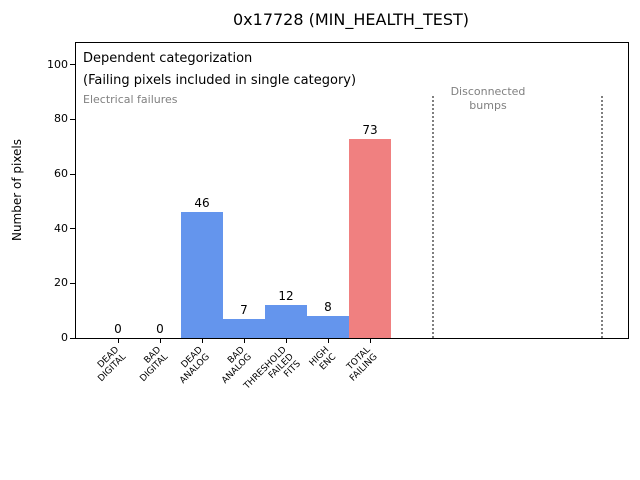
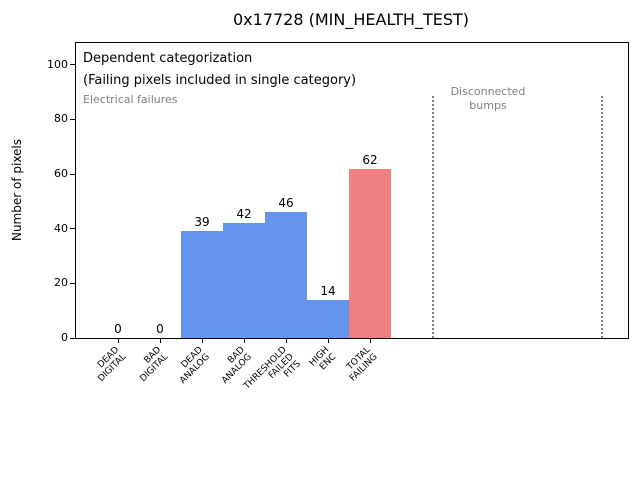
DEAD ANALOG: 46 -> 39
BAD ANALOG: 7 -> 42
THRESHOLD FAILED FITS: 12 -> 46
HIGH ENC: 8 -> 14
TOTAL FAILING: 73 -> 62
